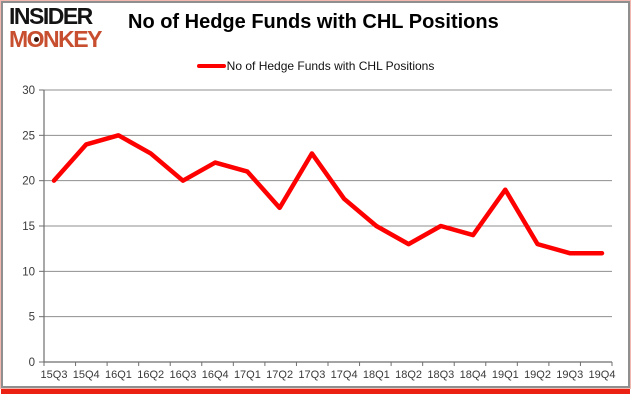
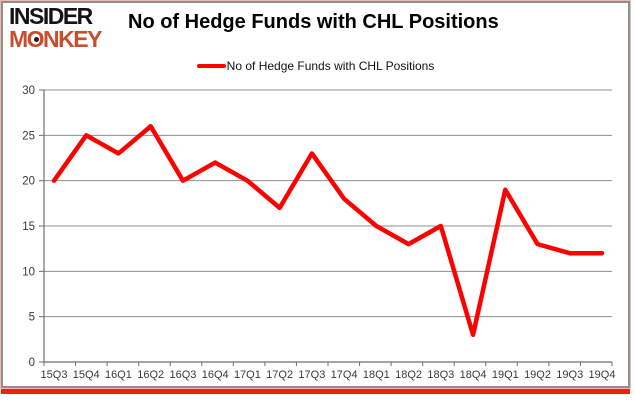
15Q4: 24 -> 25
16Q1: 25 -> 23
16Q2: 23 -> 26
17Q1: 21 -> 20
18Q4: 14 -> 3
